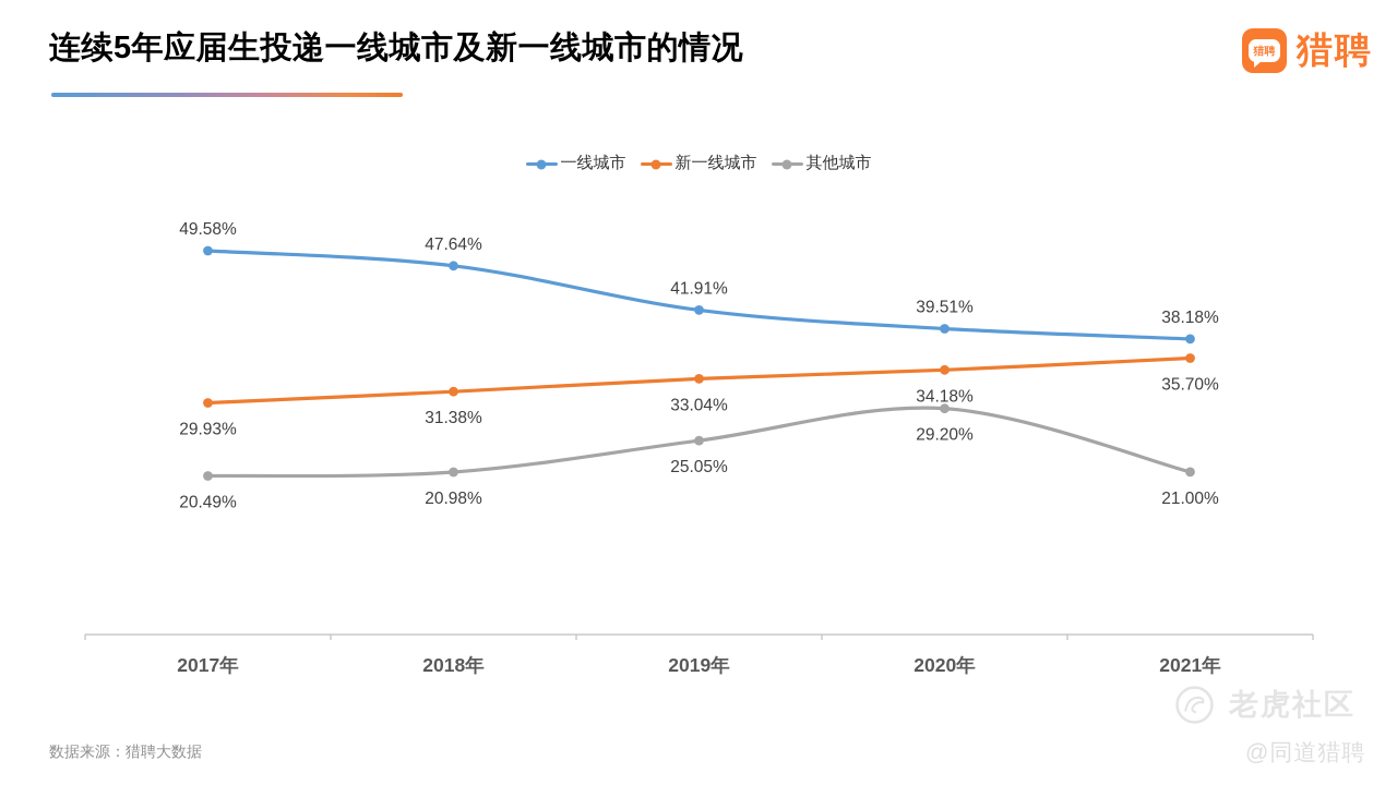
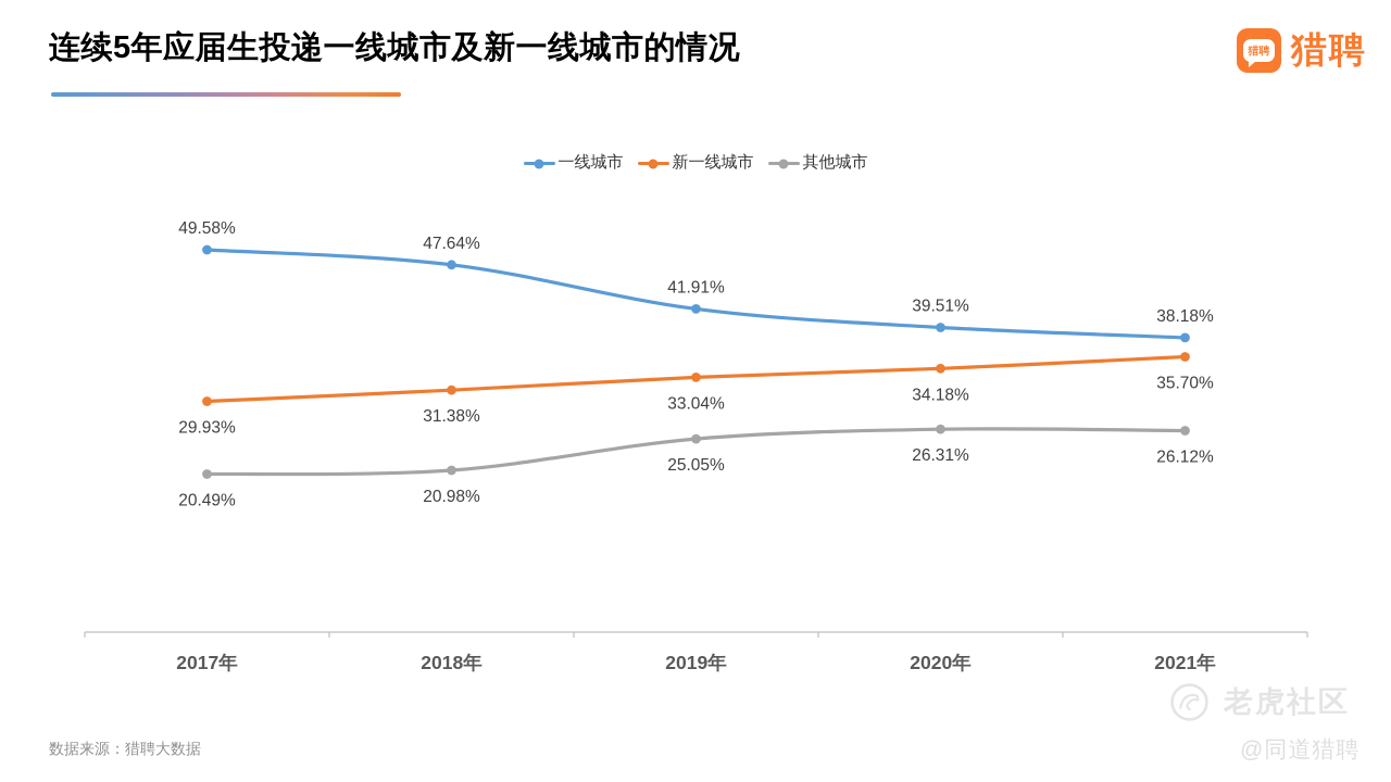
其他城市/2020年: 29.20% -> 26.31%
其他城市/2021年: 21.00% -> 26.12%
